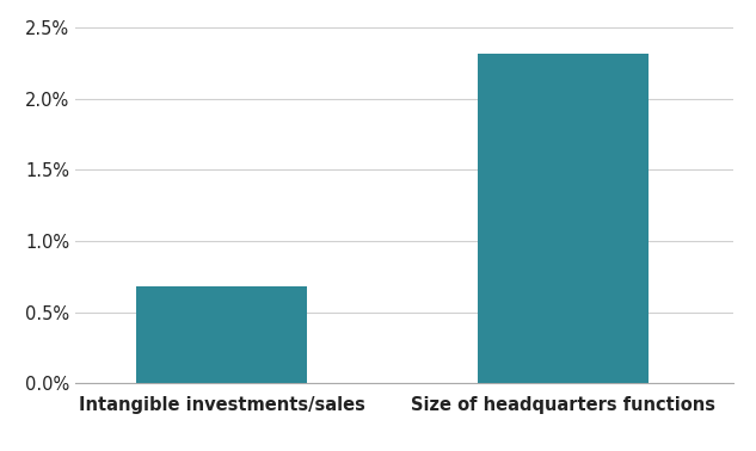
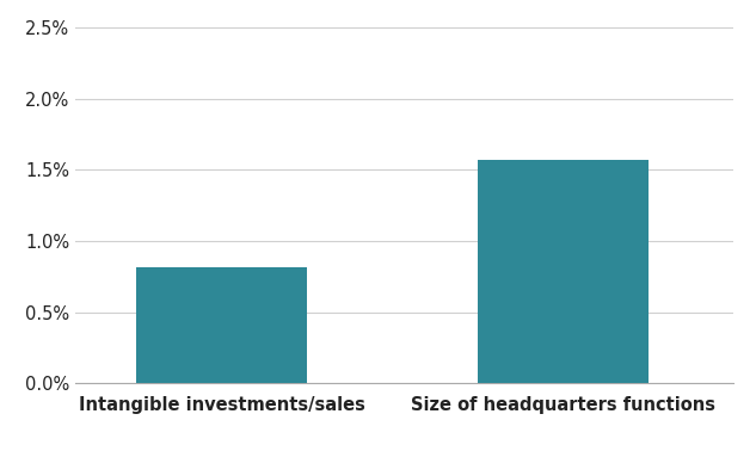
Intangible investments/sales: 0.68% -> 0.82%
Size of headquarters functions: 2.32% -> 1.57%
